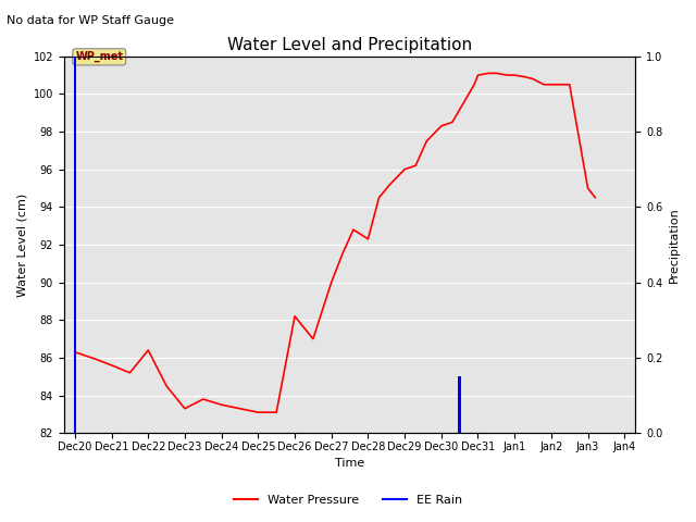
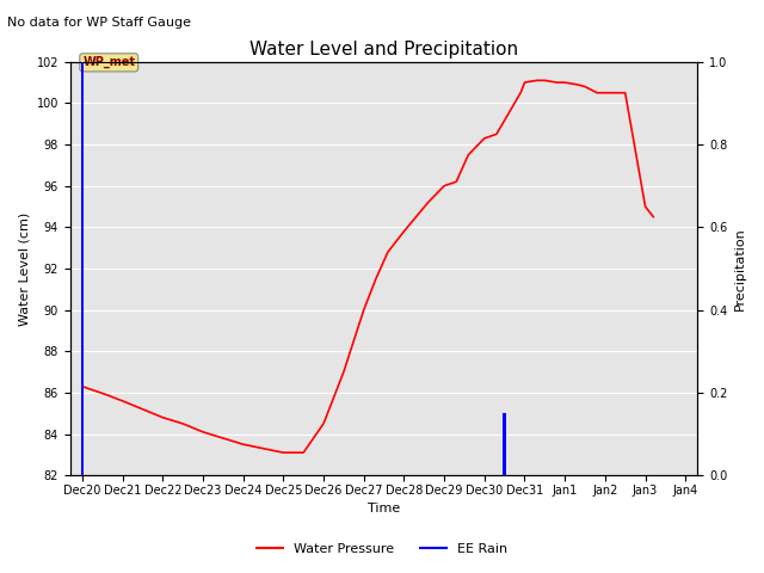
Water Pressure/Dec22: 86.4 -> 84.8
Water Pressure/Dec23: 83.3 -> 84.1
Water Pressure/Dec26: 88.2 -> 84.5
Water Pressure/Dec28: 92.3 -> 93.8
